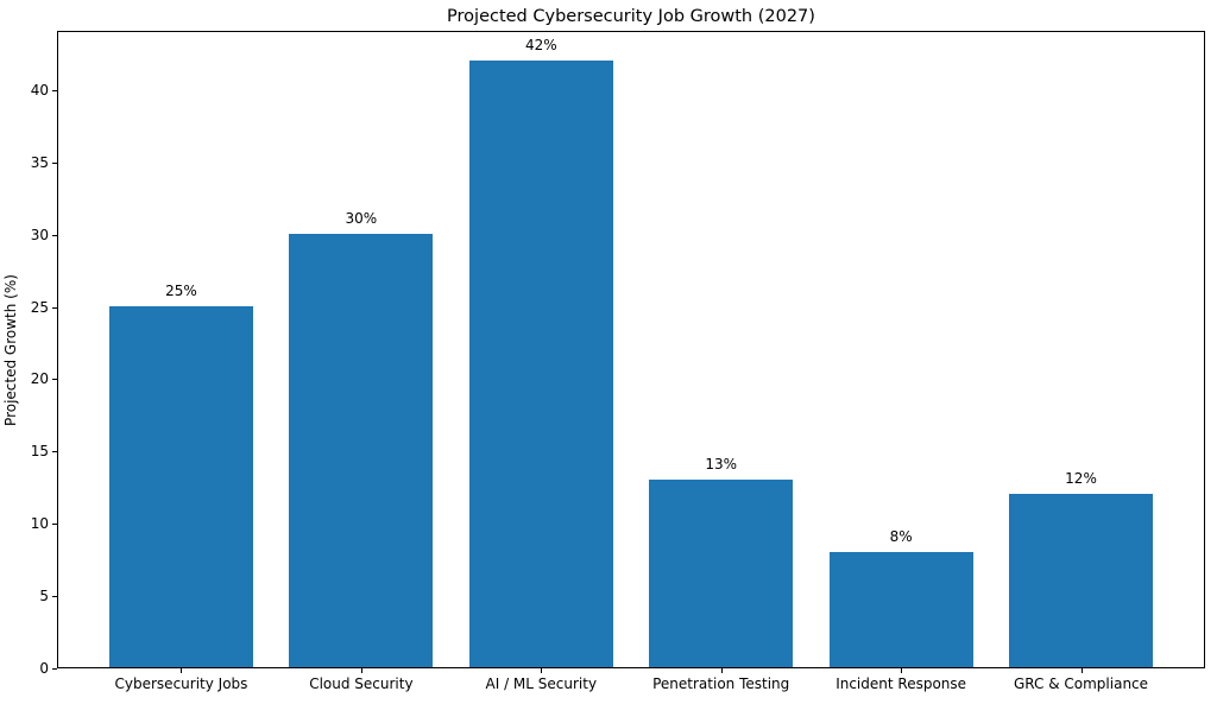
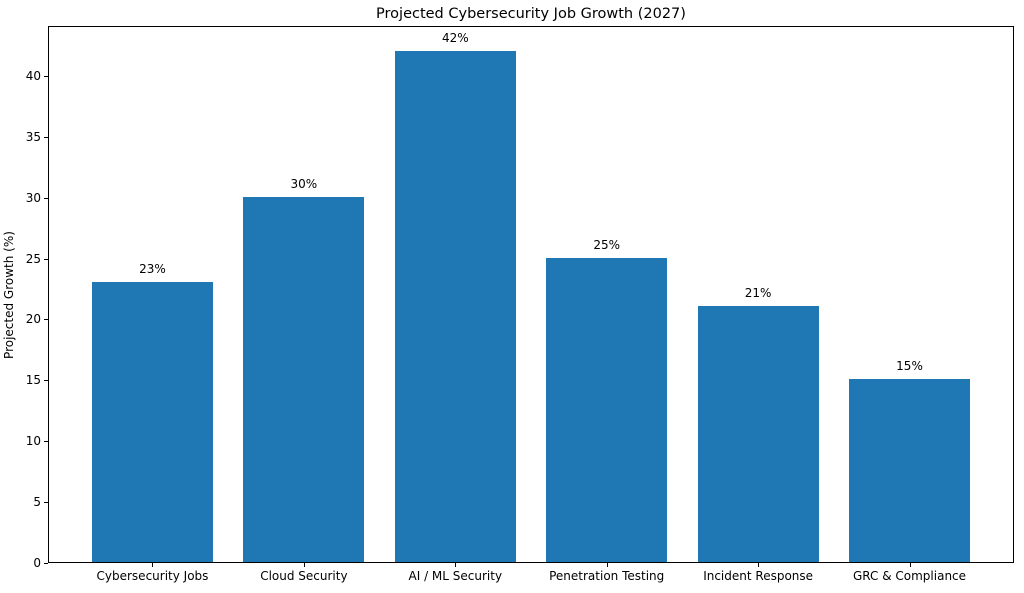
Cybersecurity Jobs: 25% -> 23%
Penetration Testing: 13% -> 25%
Incident Response: 8% -> 21%
GRC & Compliance: 12% -> 15%
